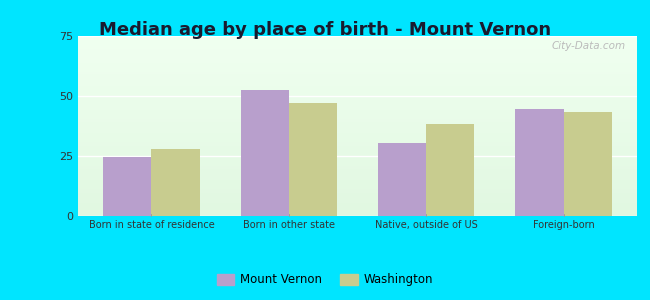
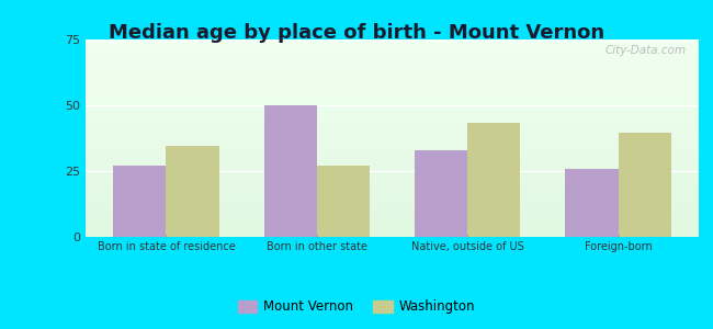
Mount Vernon/Born in state of residence: 24.5 -> 27.0
Washington/Born in state of residence: 28.0 -> 34.5
Mount Vernon/Born in other state: 52.5 -> 50.0
Washington/Born in other state: 47.0 -> 27.0
Mount Vernon/Native, outside of US: 30.5 -> 33.0
Washington/Native, outside of US: 38.5 -> 43.5
Mount Vernon/Foreign-born: 44.5 -> 26.0
Washington/Foreign-born: 43.5 -> 39.5
